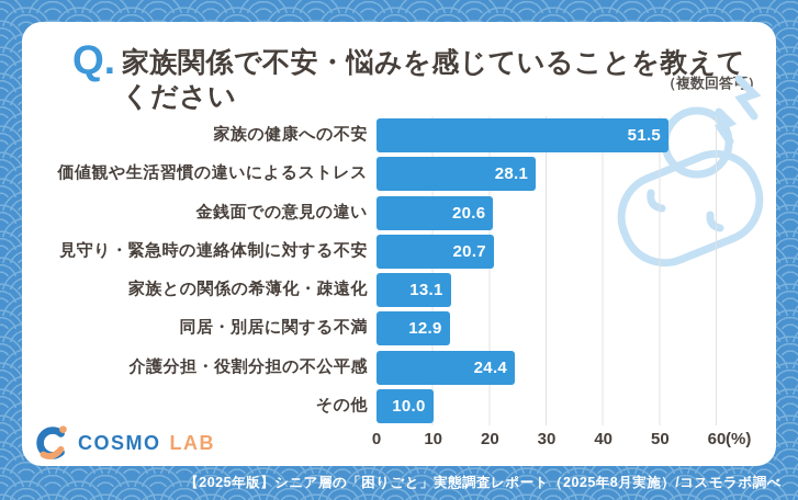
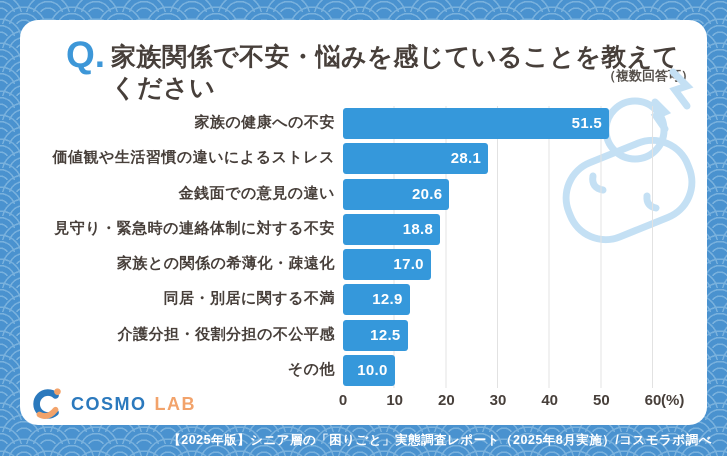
見守り・緊急時の連絡体制に対する不安: 20.7 -> 18.8
家族との関係の希薄化・疎遠化: 13.1 -> 17.0
介護分担・役割分担の不公平感: 24.4 -> 12.5
